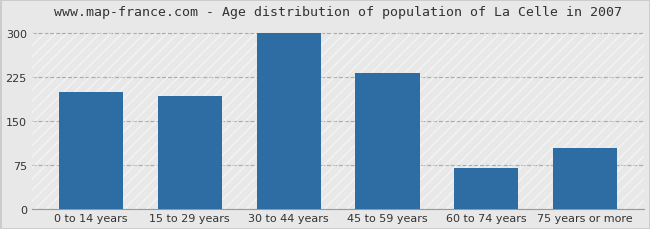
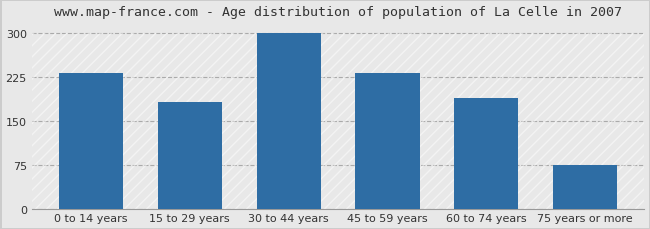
0 to 14 years: 200 -> 232
15 to 29 years: 192 -> 182
60 to 74 years: 70 -> 190
75 years or more: 104 -> 75
